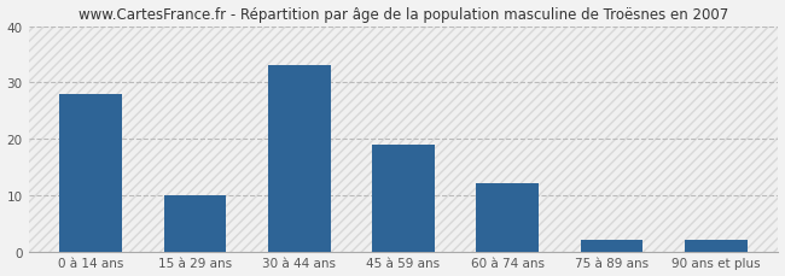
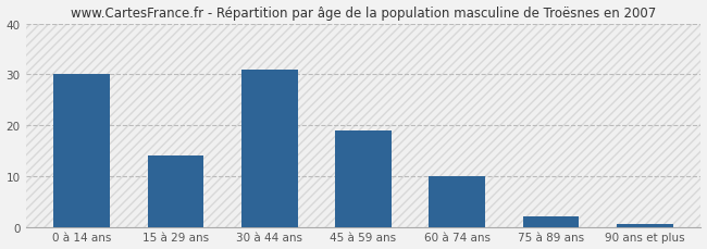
0 à 14 ans: 28.0 -> 30.0
15 à 29 ans: 10.0 -> 14.0
30 à 44 ans: 33.0 -> 31.0
60 à 74 ans: 12.0 -> 10.0
90 ans et plus: 2.0 -> 0.5
